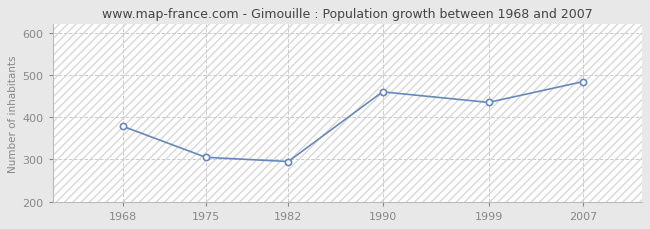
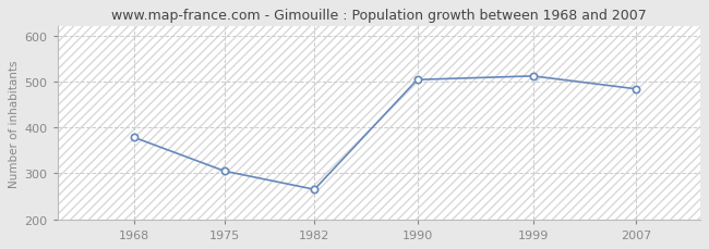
1982: 295 -> 265
1990: 460 -> 504
1999: 435 -> 512
